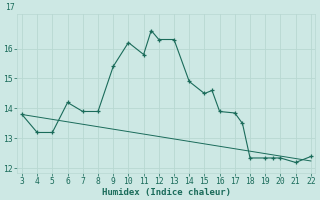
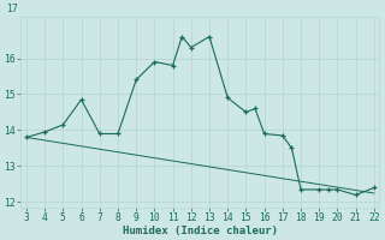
4: 13.20 -> 13.95
5: 13.20 -> 14.15
6: 14.20 -> 14.85
10: 16.20 -> 15.90
13: 16.30 -> 16.60
